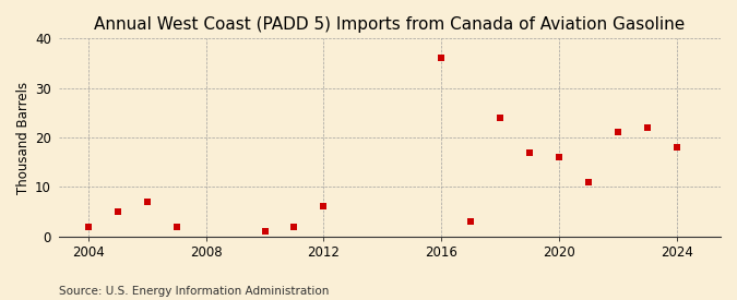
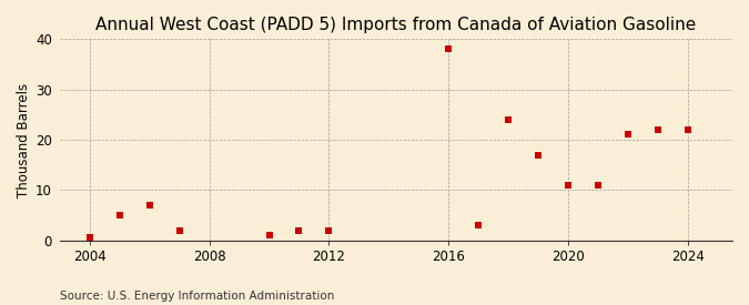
2004: 2.0 -> 0.5
2012: 6.0 -> 2.0
2016: 36.0 -> 38.0
2020: 16.0 -> 11.0
2024: 18.0 -> 22.0
